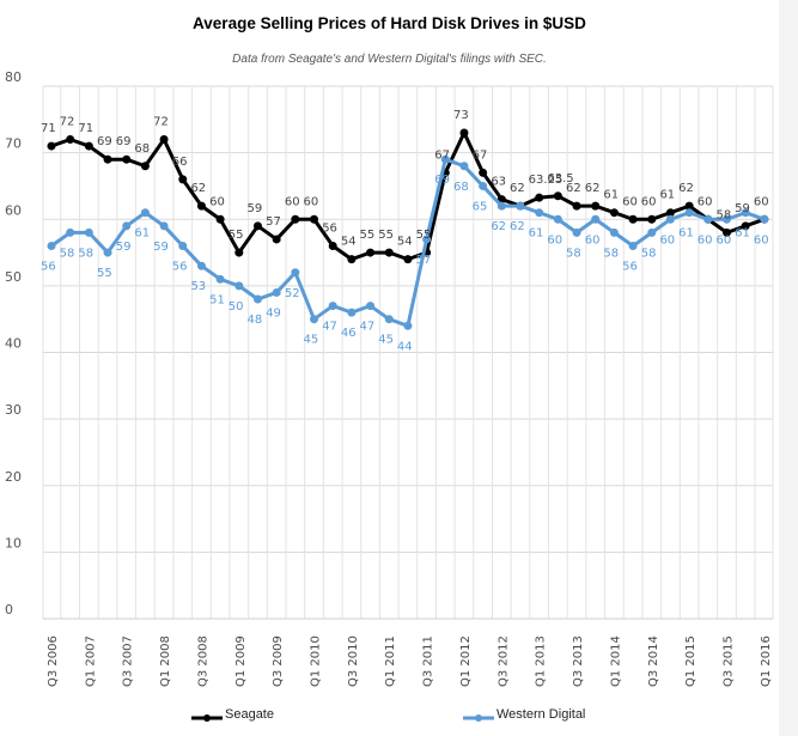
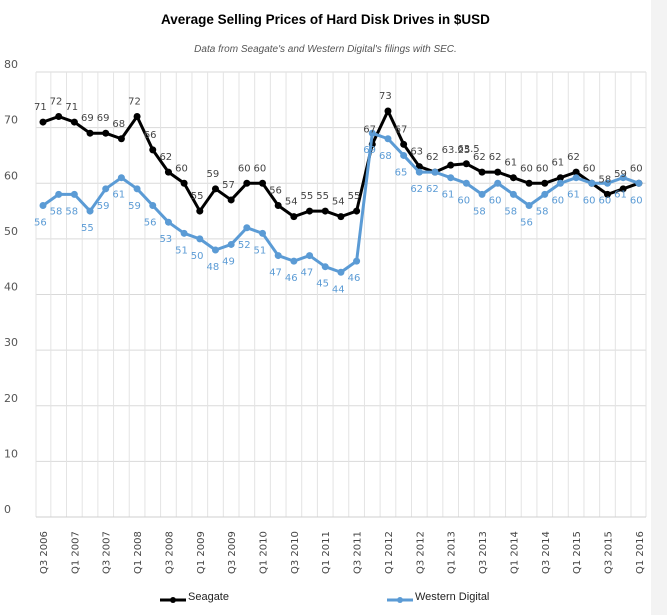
Western Digital/Q1 2010: 45 -> 51
Western Digital/Q3 2011: 57 -> 46
